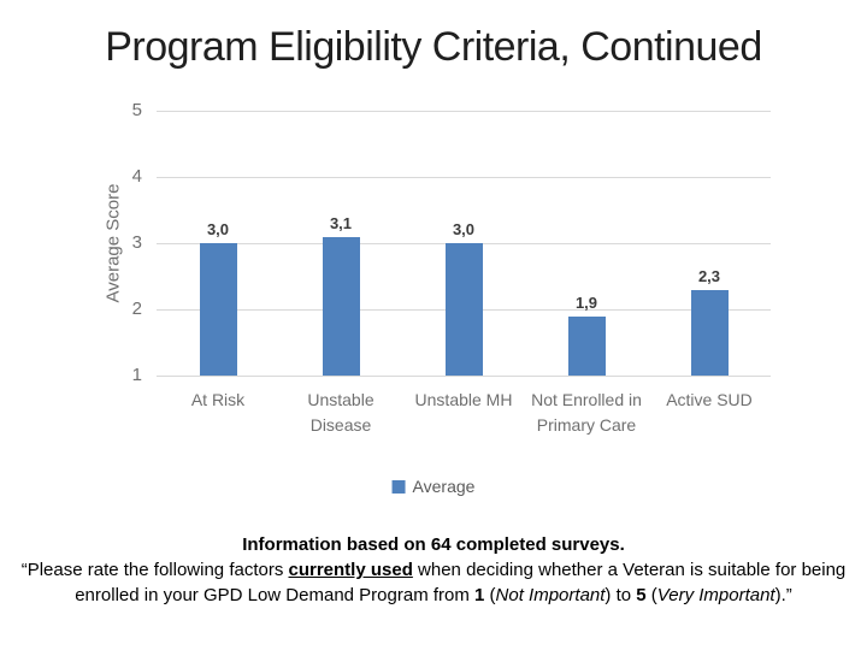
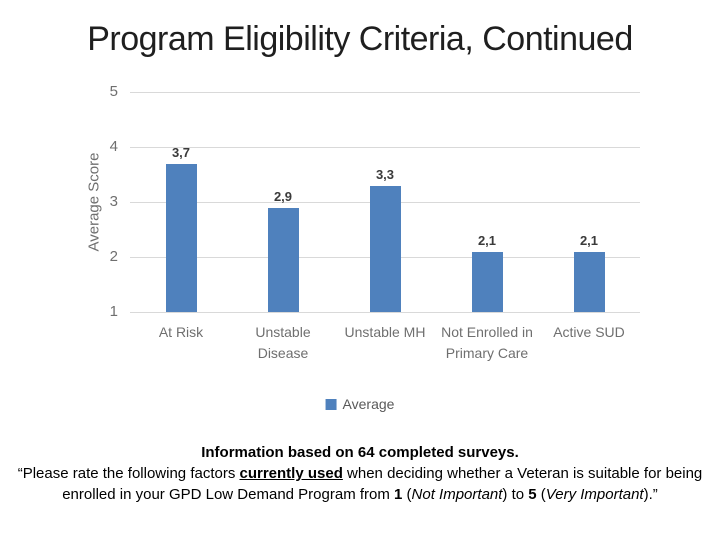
At Risk: 3,0 -> 3,7
Unstable Disease: 3,1 -> 2,9
Unstable MH: 3,0 -> 3,3
Not Enrolled in Primary Care: 1,9 -> 2,1
Active SUD: 2,3 -> 2,1
